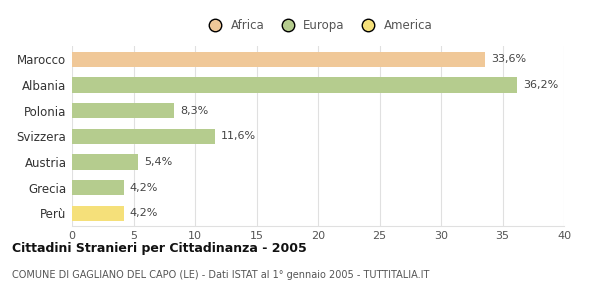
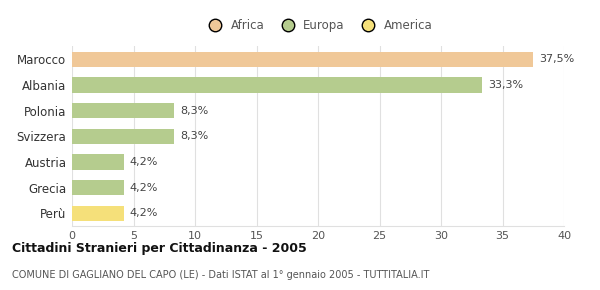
Marocco: 33,6% -> 37,5%
Albania: 36,2% -> 33,3%
Svizzera: 11,6% -> 8,3%
Austria: 5,4% -> 4,2%
